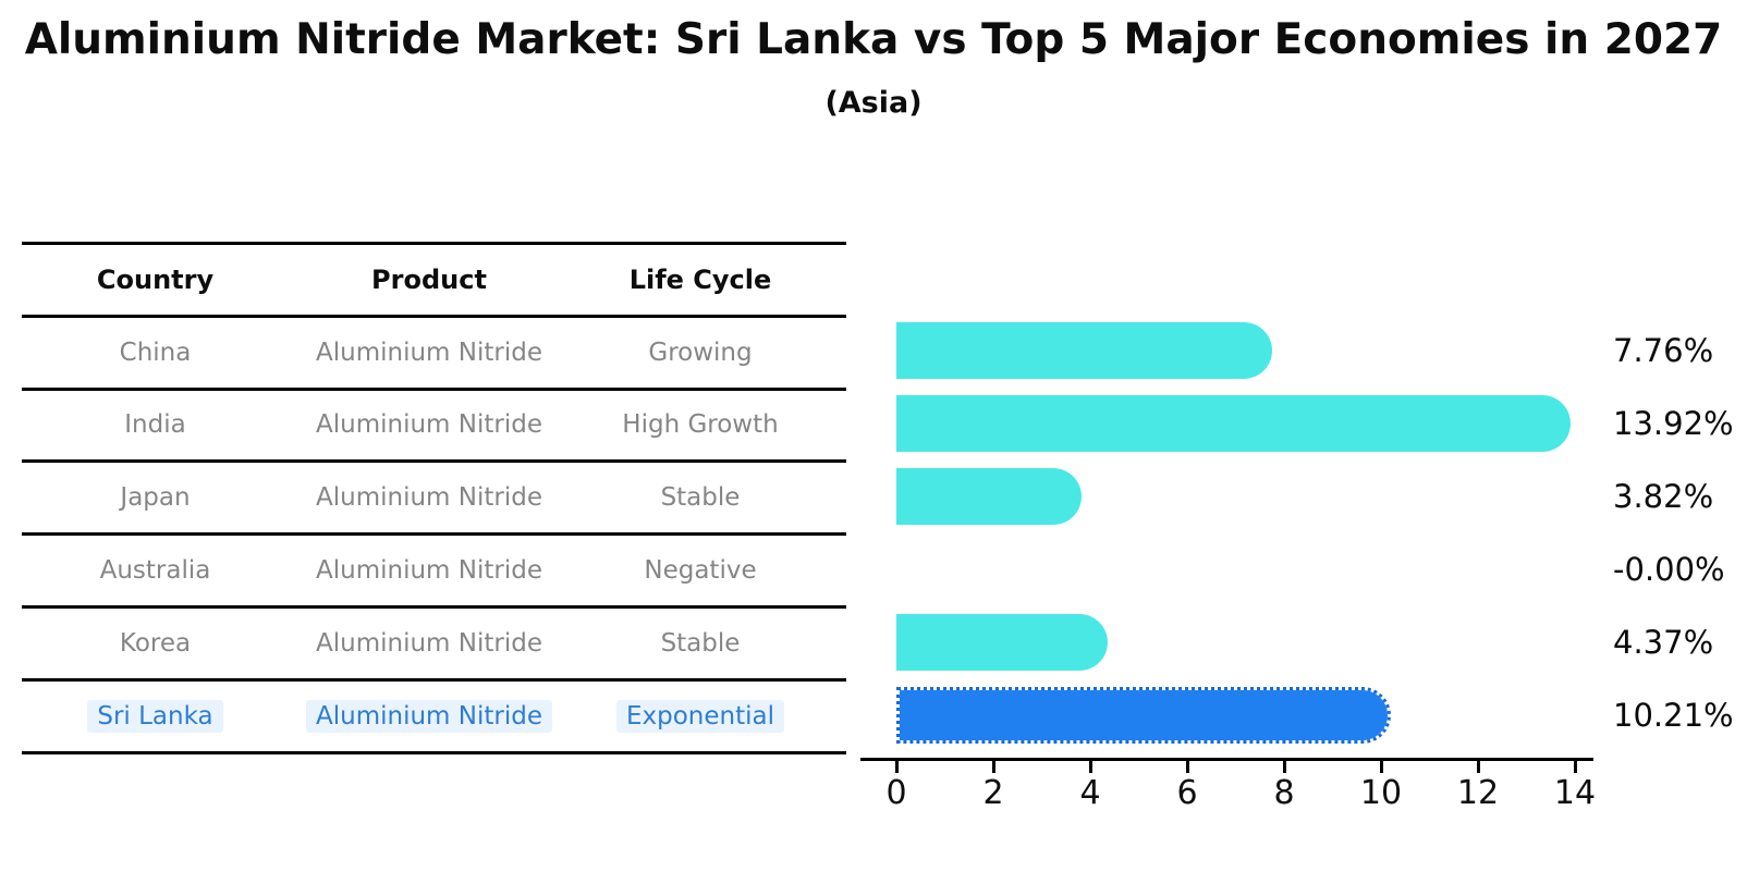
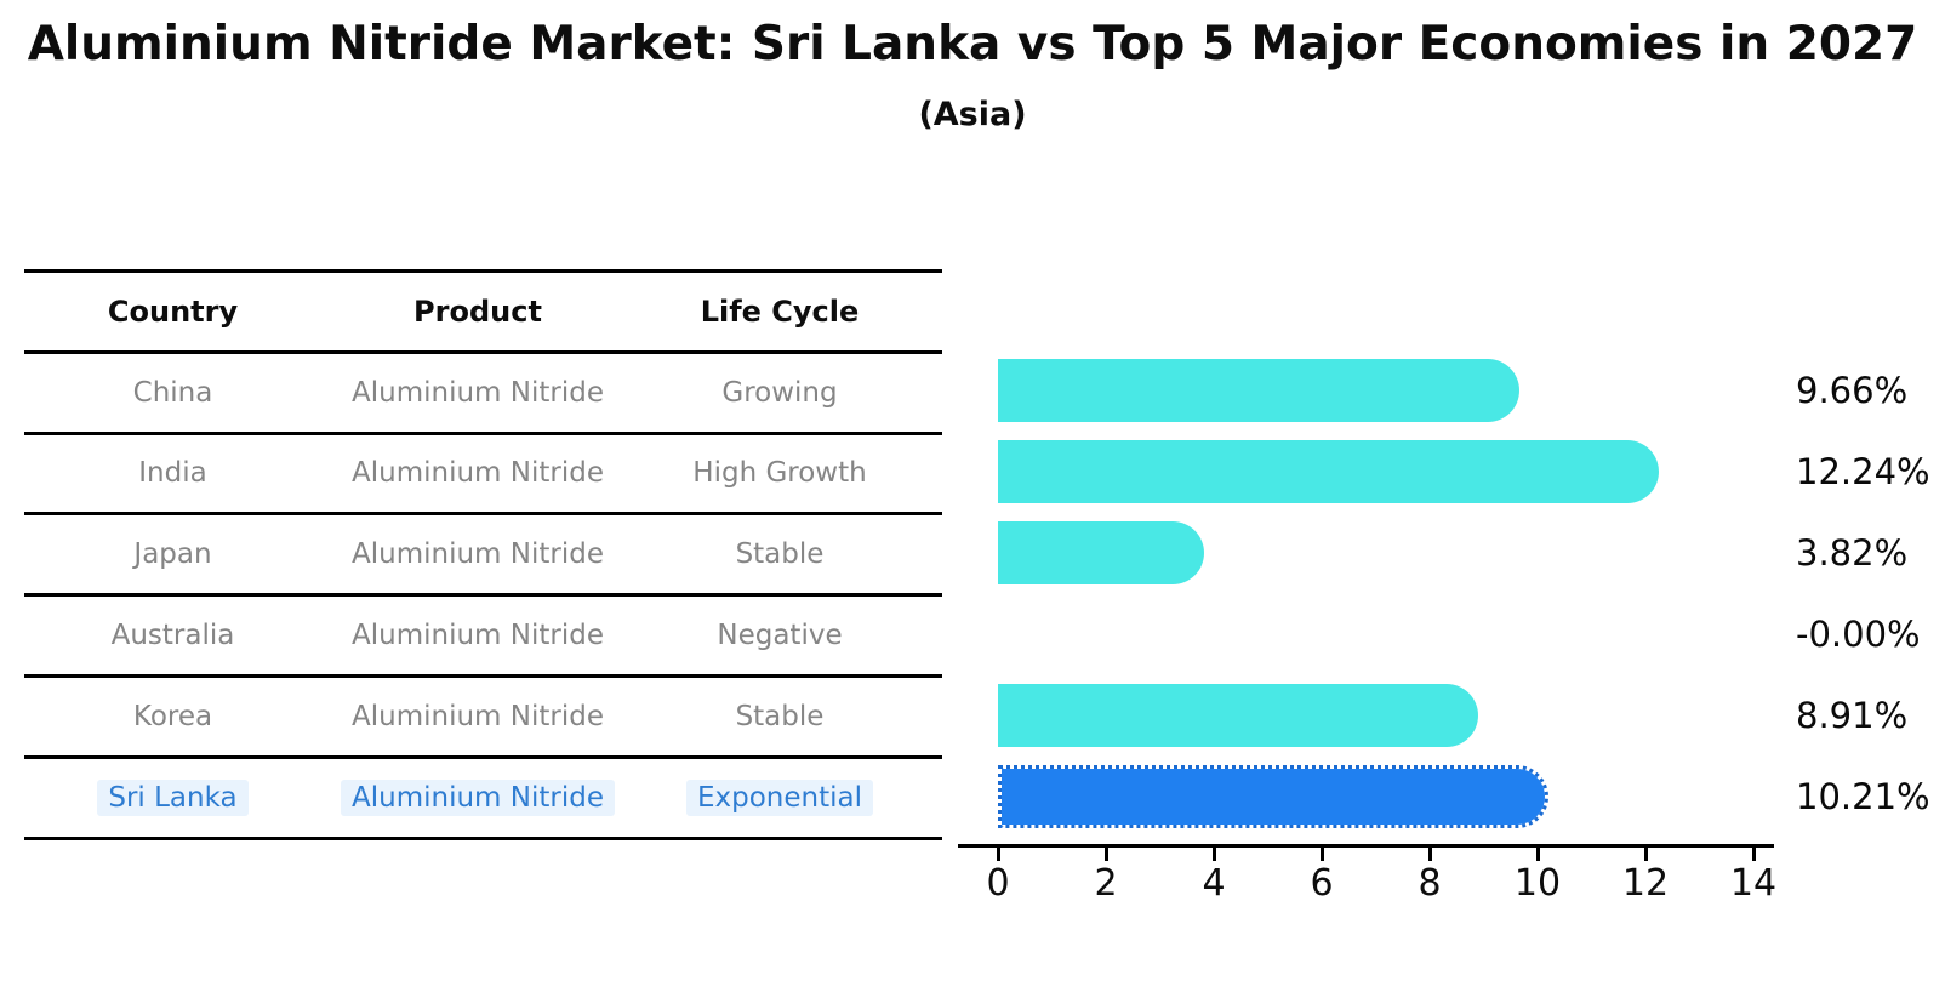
China: 7.76% -> 9.66%
India: 13.92% -> 12.24%
Korea: 4.37% -> 8.91%
